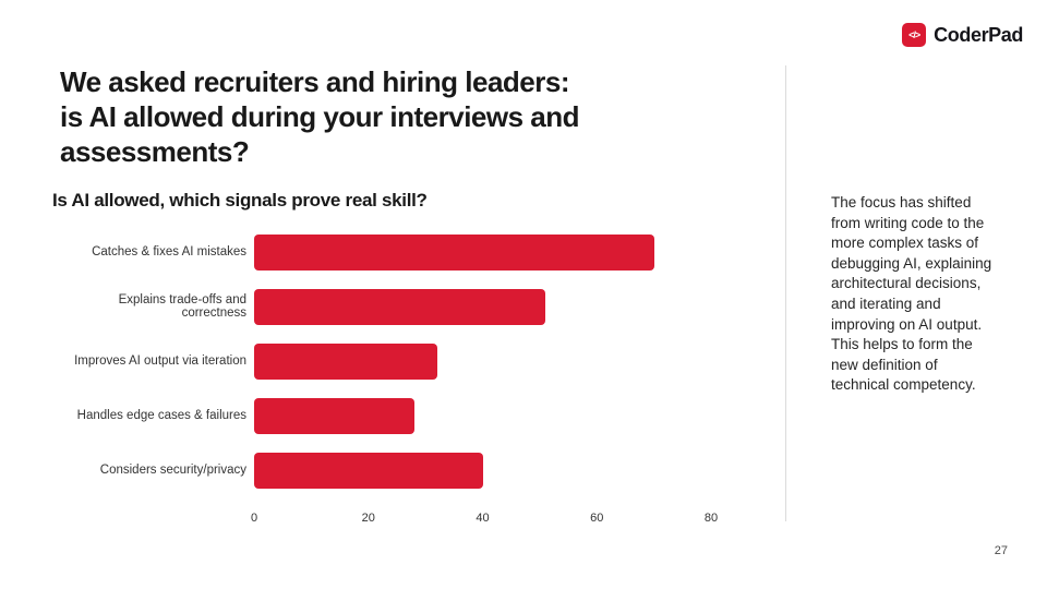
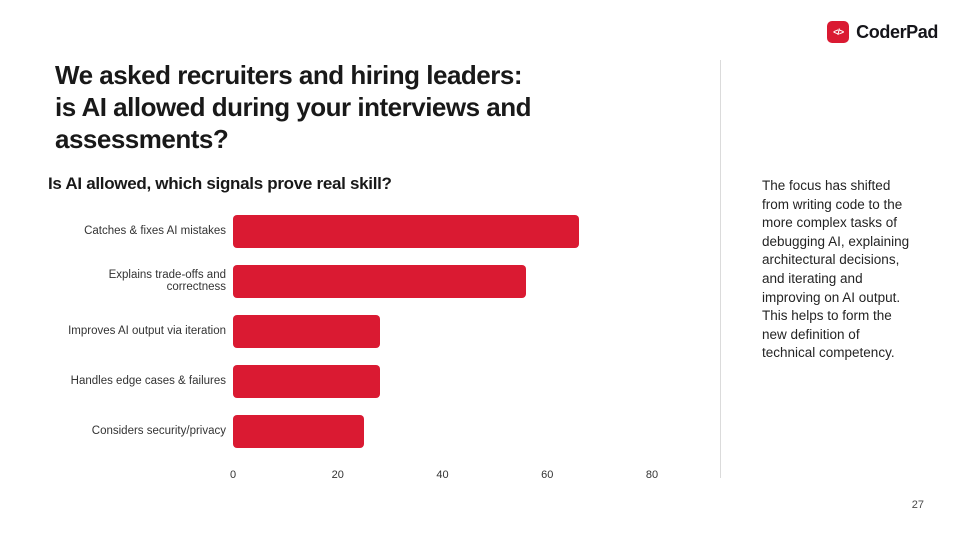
Catches & fixes AI mistakes: 70 -> 66
Explains trade-offs and correctness: 51 -> 56
Improves AI output via iteration: 32 -> 28
Considers security/privacy: 40 -> 25
